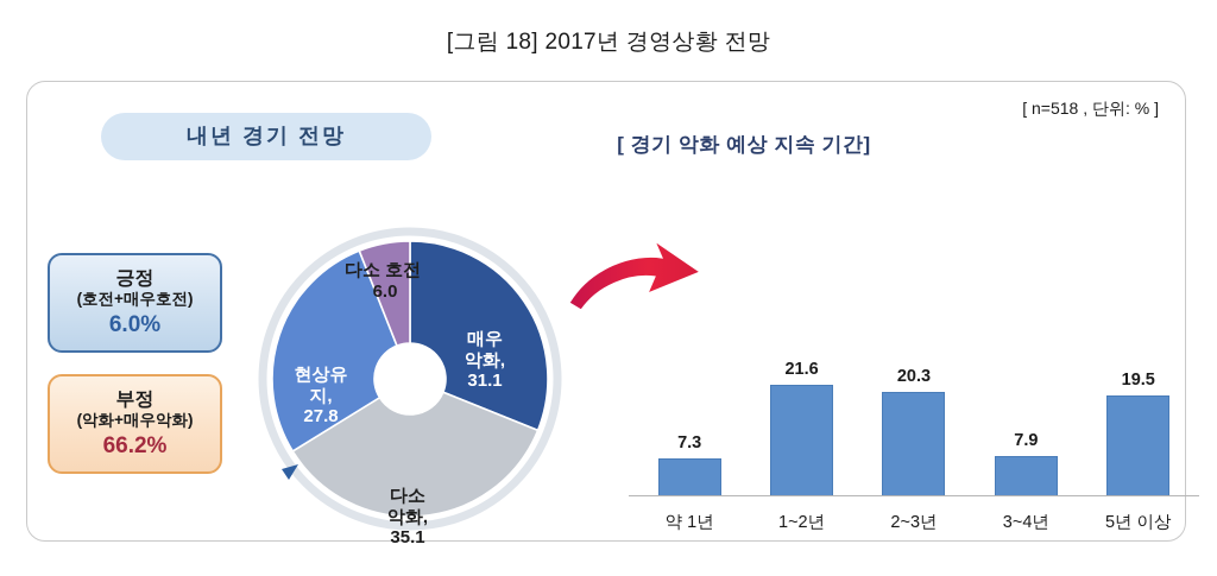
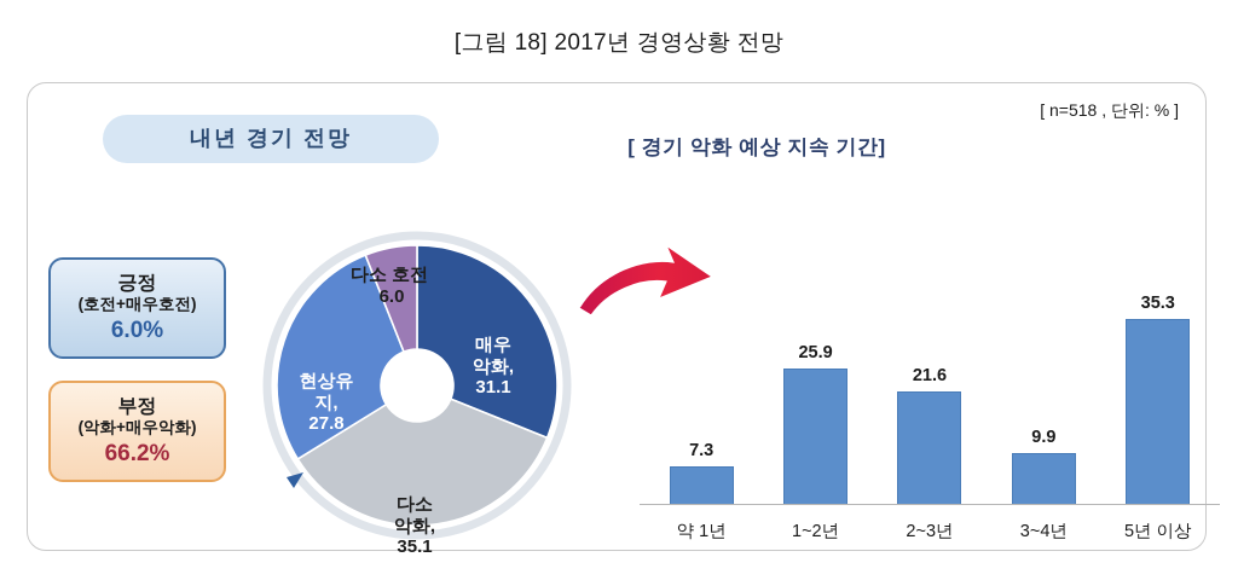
[ 경기 악화 예상 지속 기간]/1~2년: 21.6 -> 25.9
[ 경기 악화 예상 지속 기간]/2~3년: 20.3 -> 21.6
[ 경기 악화 예상 지속 기간]/3~4년: 7.9 -> 9.9
[ 경기 악화 예상 지속 기간]/5년 이상: 19.5 -> 35.3
